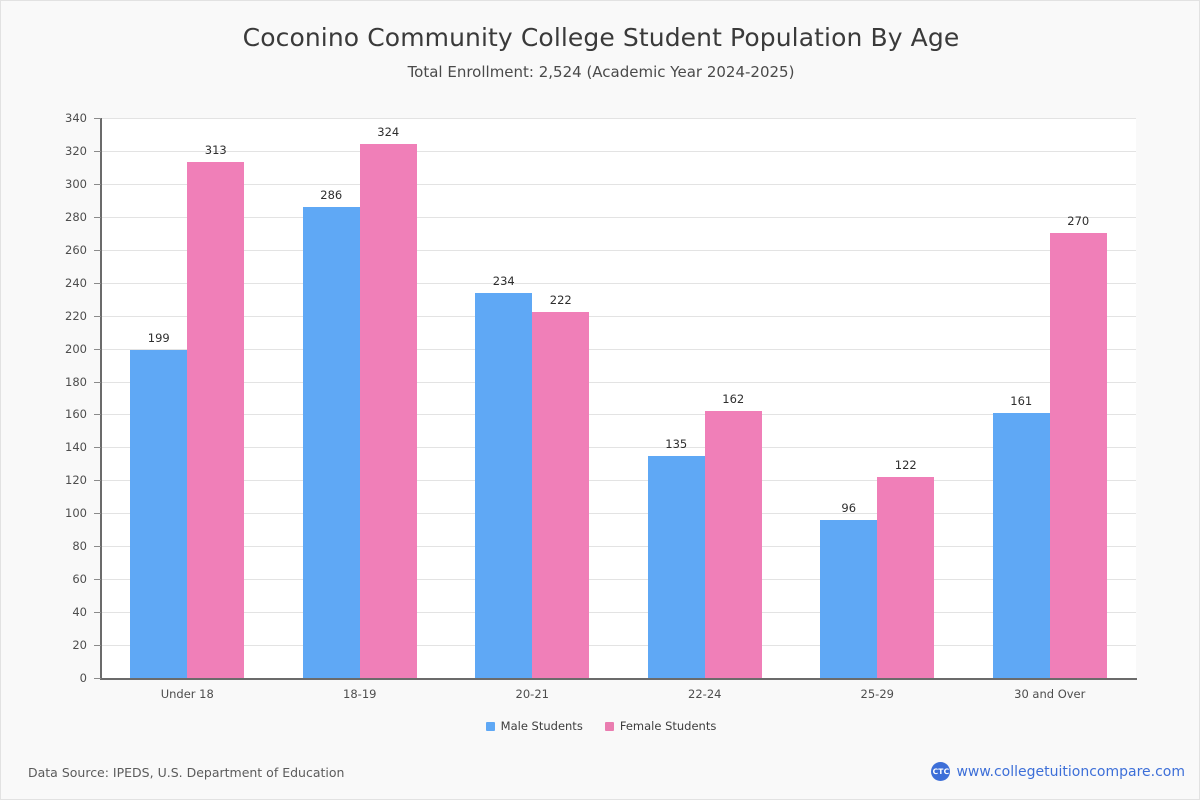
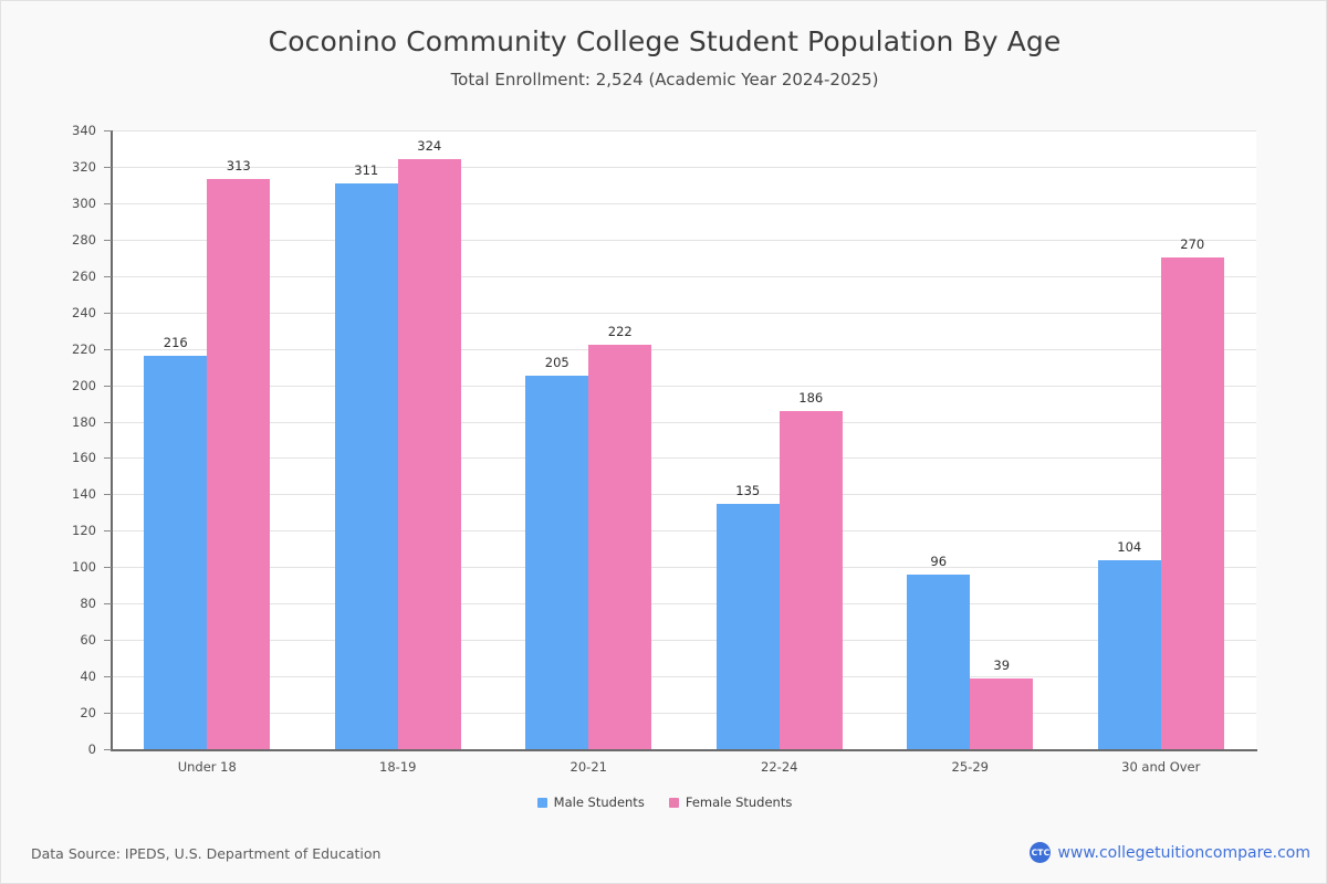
Male Students/Under 18: 199 -> 216
Male Students/18-19: 286 -> 311
Male Students/20-21: 234 -> 205
Female Students/22-24: 162 -> 186
Female Students/25-29: 122 -> 39
Male Students/30 and Over: 161 -> 104
